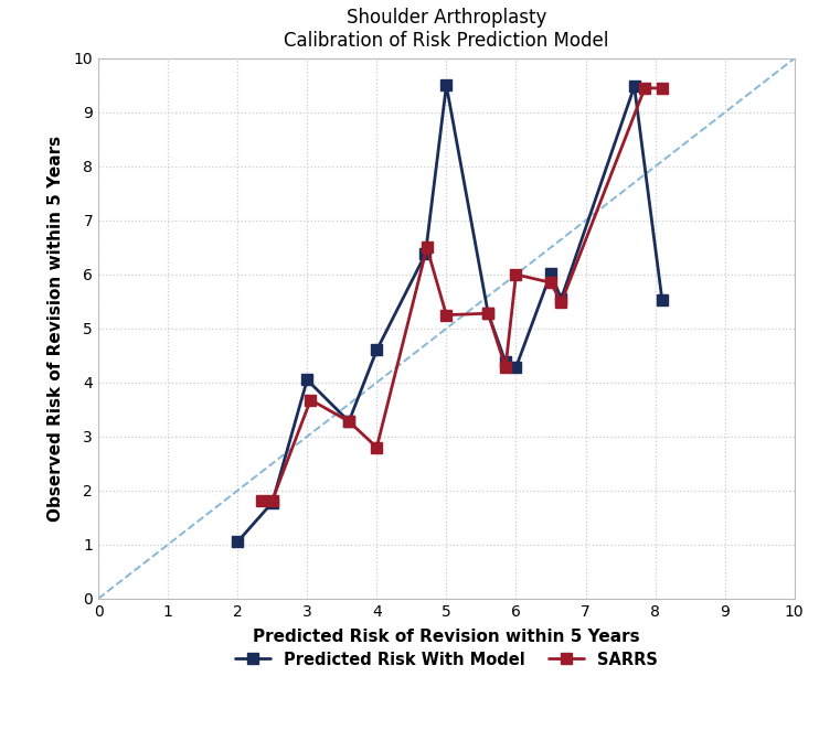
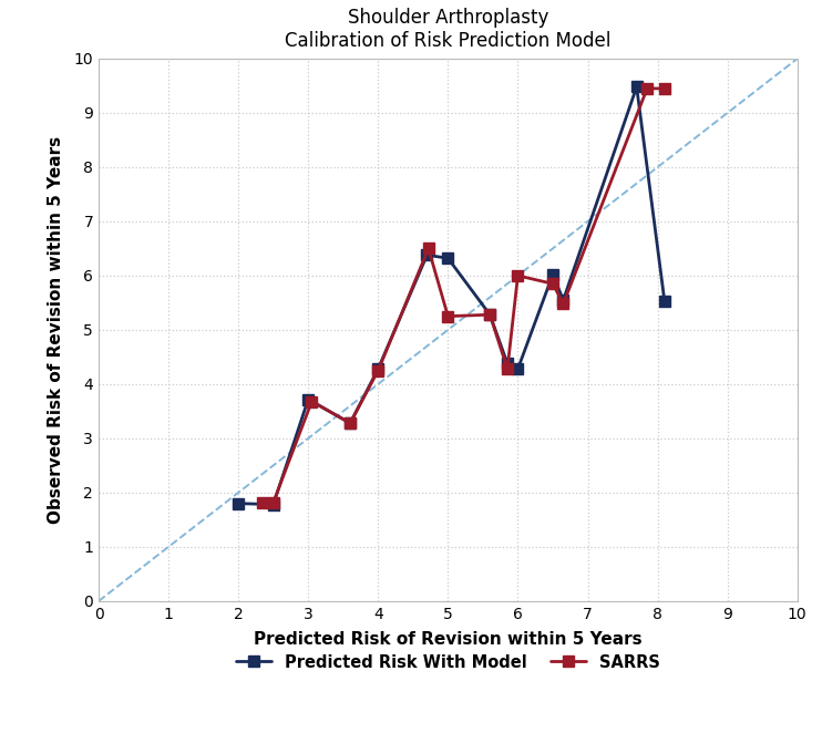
Predicted Risk With Model/2: 1.05 -> 1.80
Predicted Risk With Model/3: 4.05 -> 3.72
Predicted Risk With Model/4: 4.60 -> 4.28
SARRS/4: 2.80 -> 4.25
Predicted Risk With Model/5: 9.50 -> 6.32
